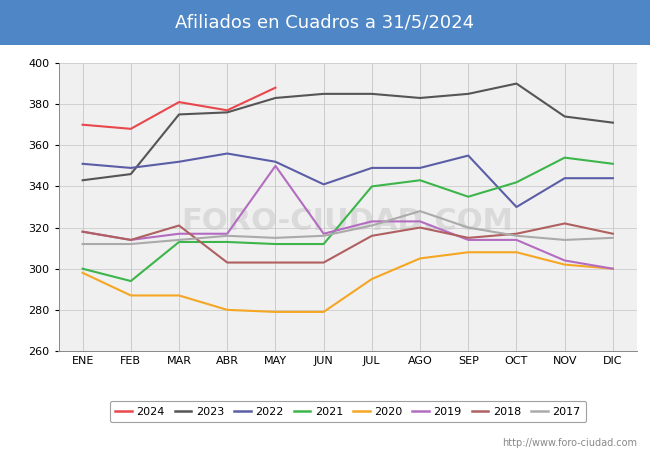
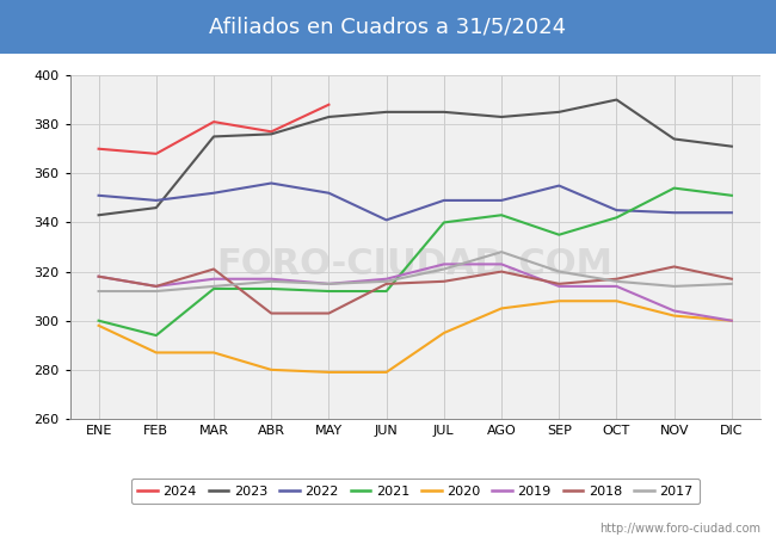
2019/MAY: 350 -> 315
2018/JUN: 303 -> 315
2022/OCT: 330 -> 345
